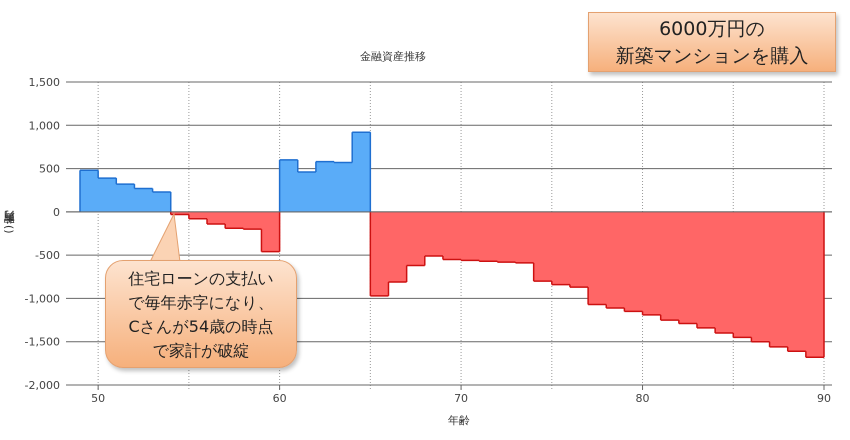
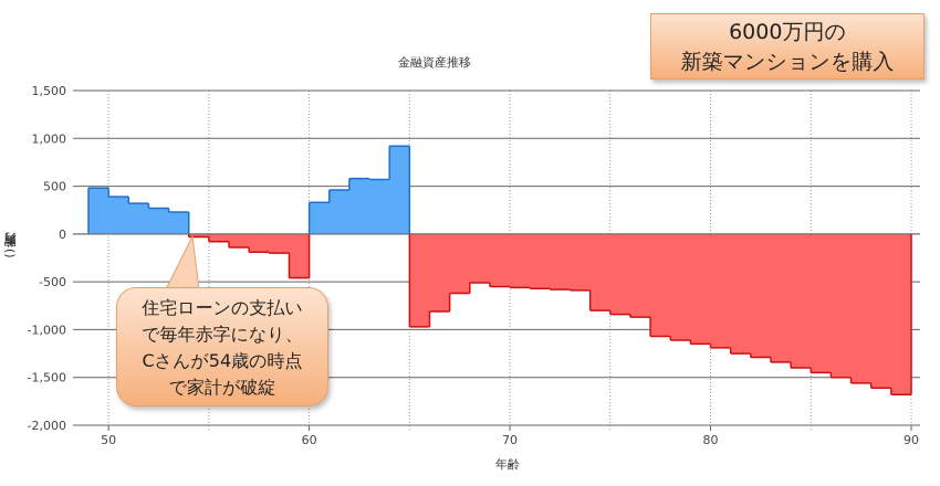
60: 600 -> 300
